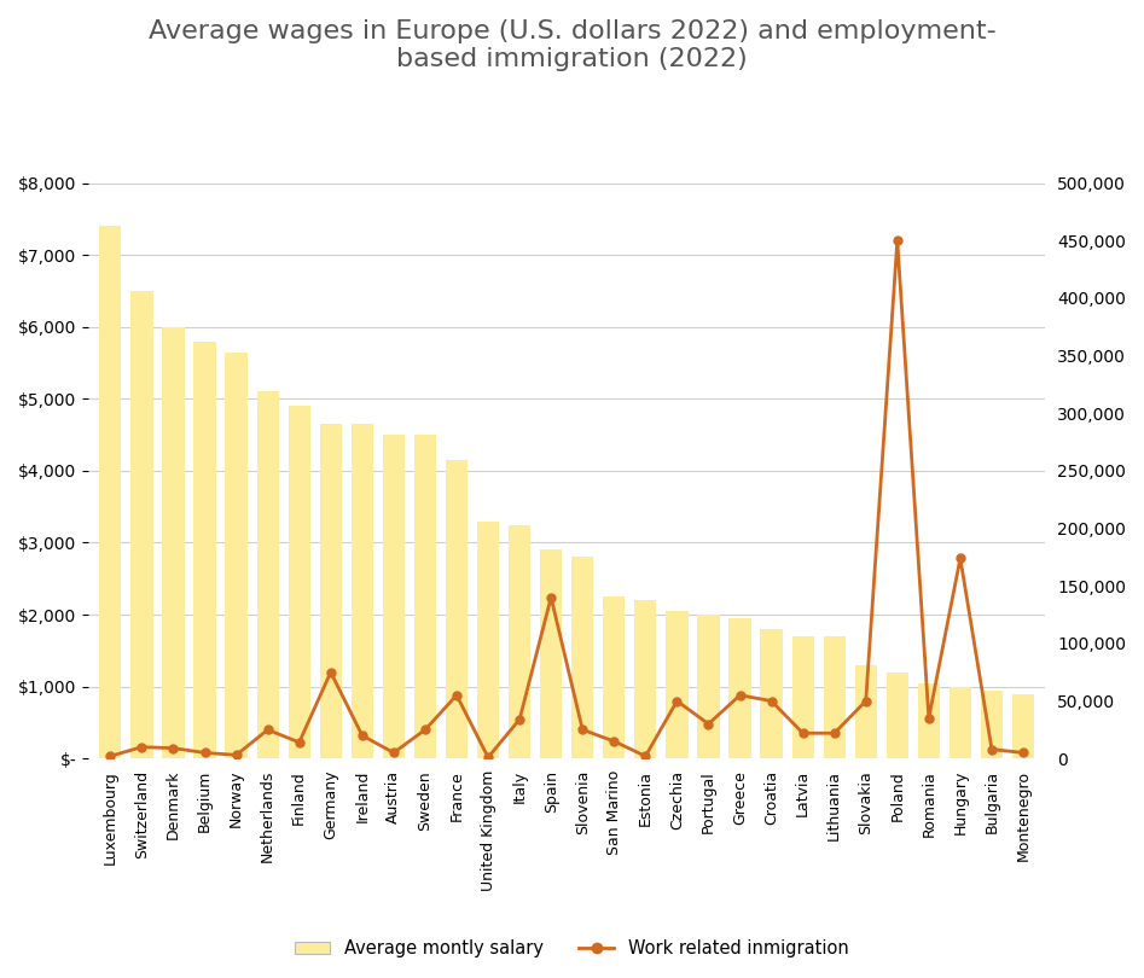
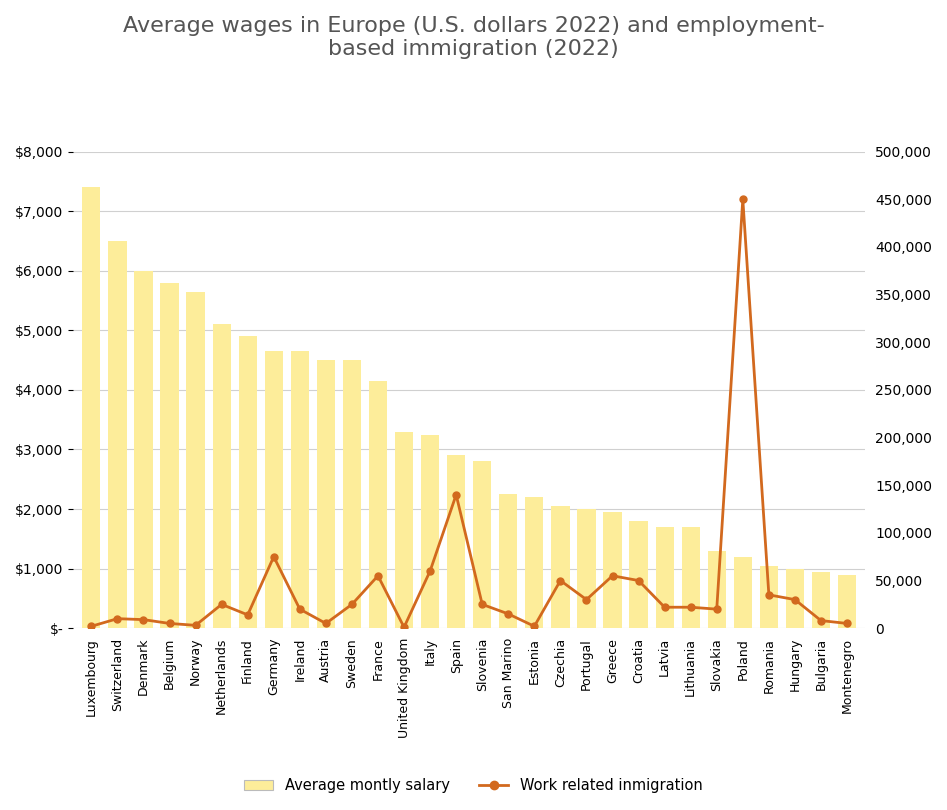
Work related inmigration/Italy: 34,000 -> 60,000
Work related inmigration/Slovakia: 50,000 -> 20,000
Work related inmigration/Hungary: 174,000 -> 30,000
